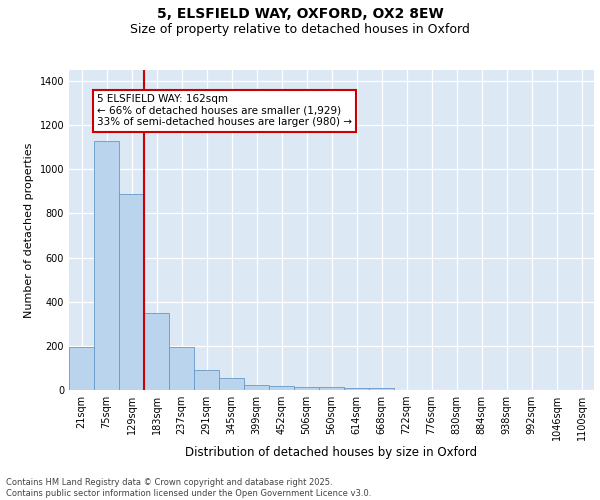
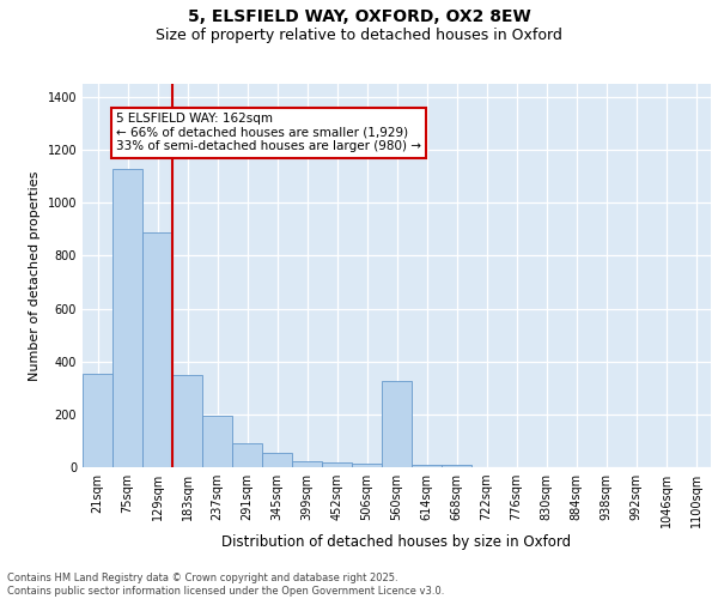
21sqm: 195 -> 355
560sqm: 12 -> 325
